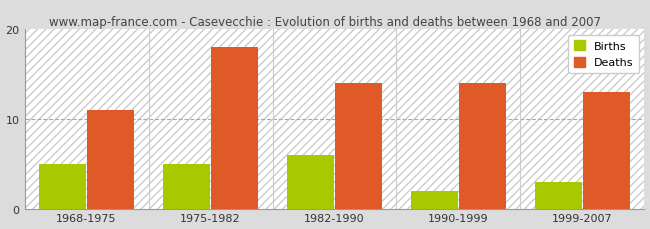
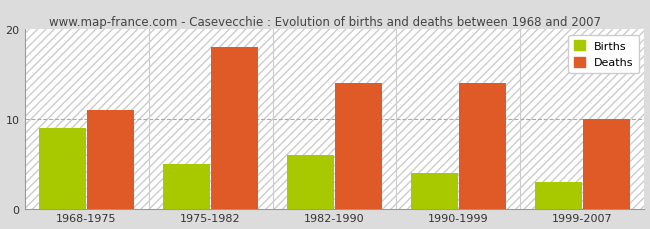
Births/1968-1975: 5 -> 9
Births/1990-1999: 2 -> 4
Deaths/1999-2007: 13 -> 10
